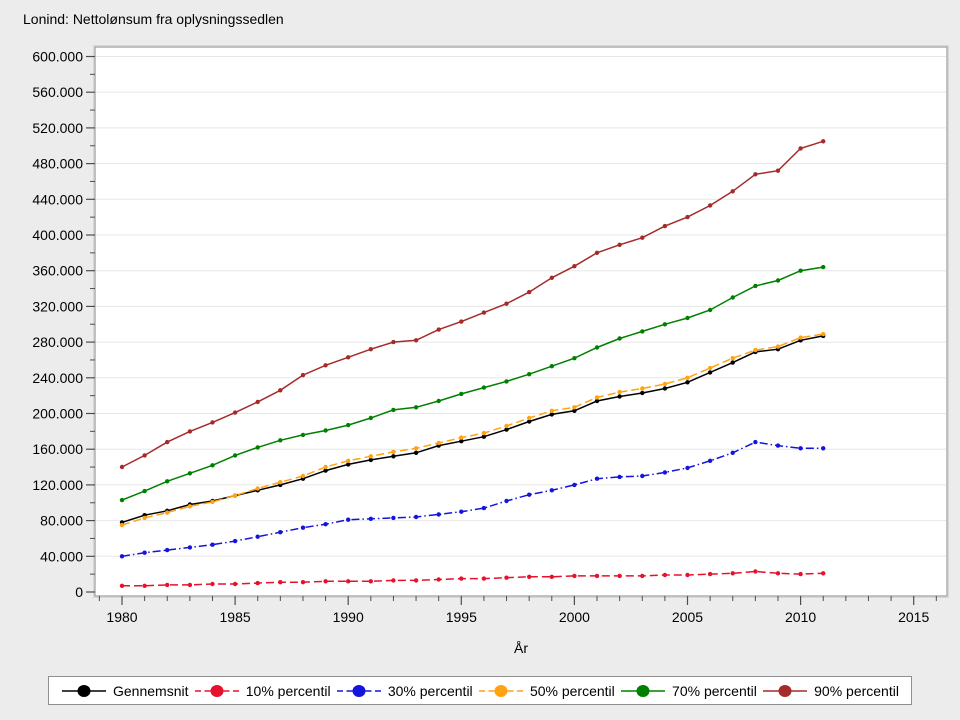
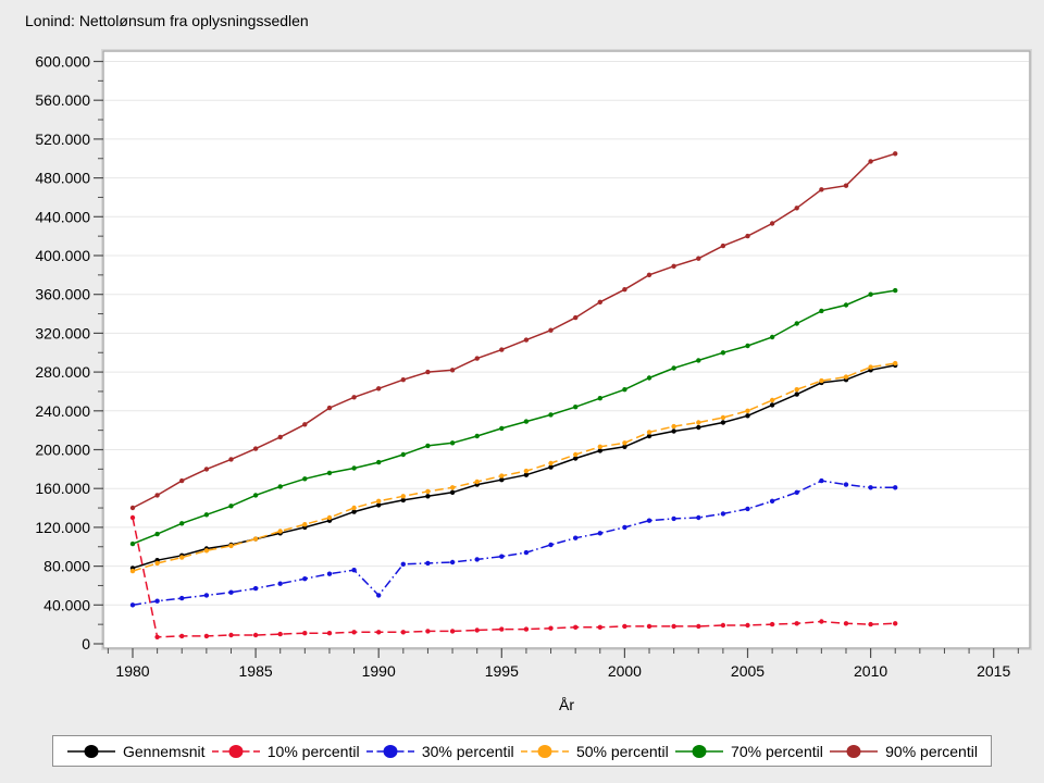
10% percentil/1980: 10000 -> 130000
30% percentil/1990: 80000 -> 50000
